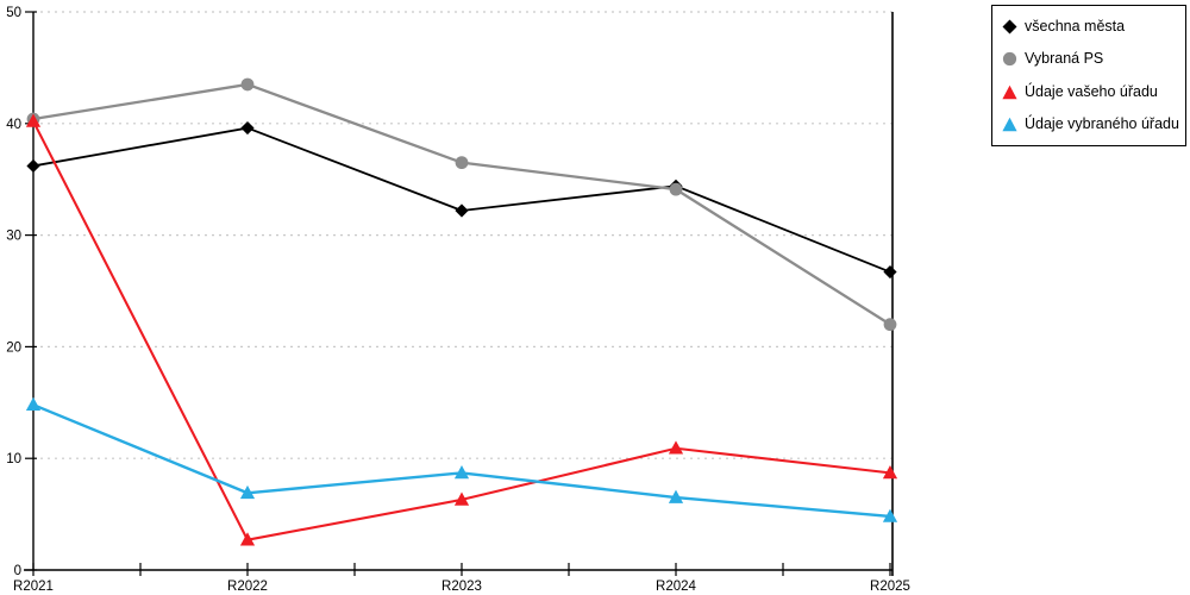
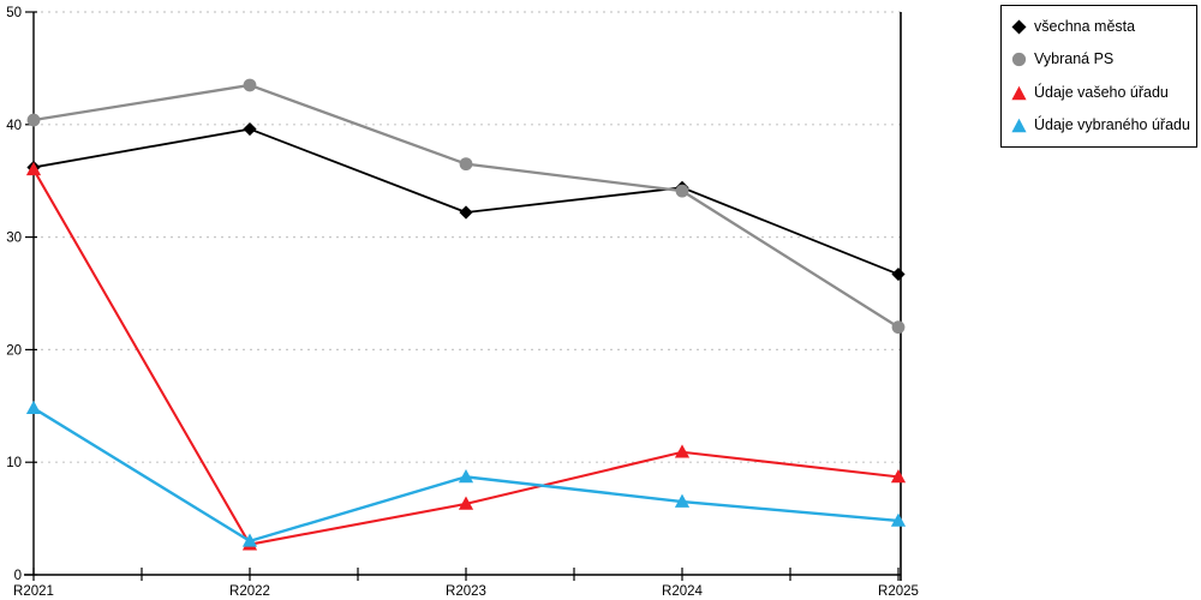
Údaje vašeho úřadu/R2021: 40 -> 36
Údaje vybraného úřadu/R2022: 7 -> 3
